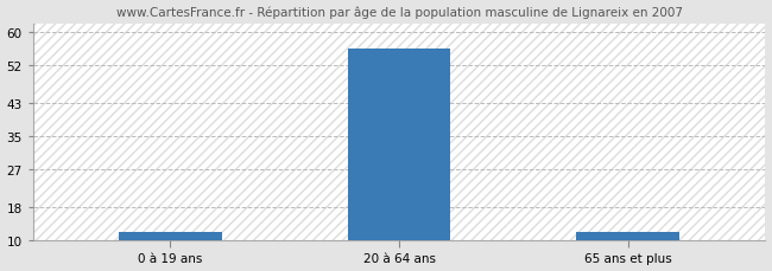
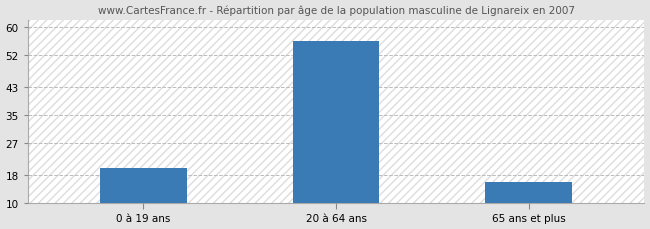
0 à 19 ans: 12 -> 20
65 ans et plus: 12 -> 16
